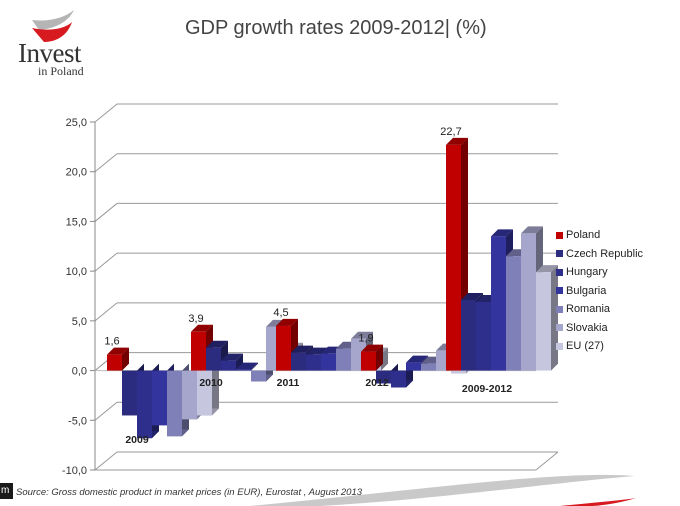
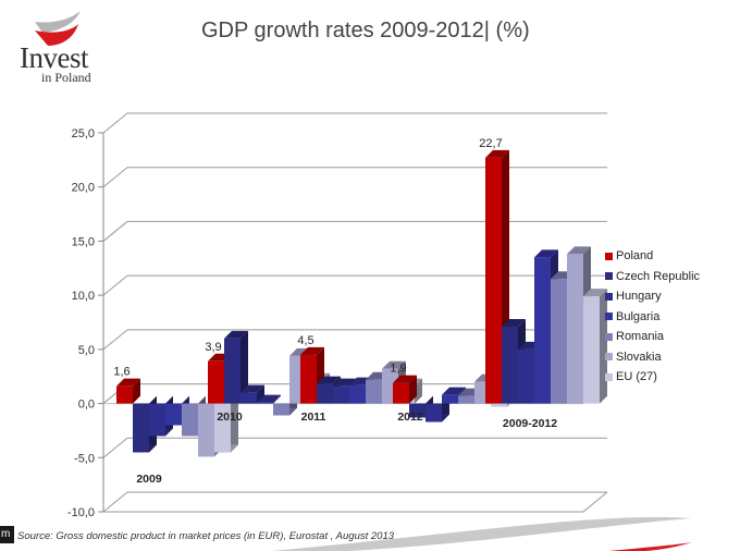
Hungary/2009: -7 -> -3
Bulgaria/2009: -6 -> -2
Romania/2009: -7 -> -3
Czech Republic/2010: 2 -> 6
Hungary/2009-2012: 7 -> 5
